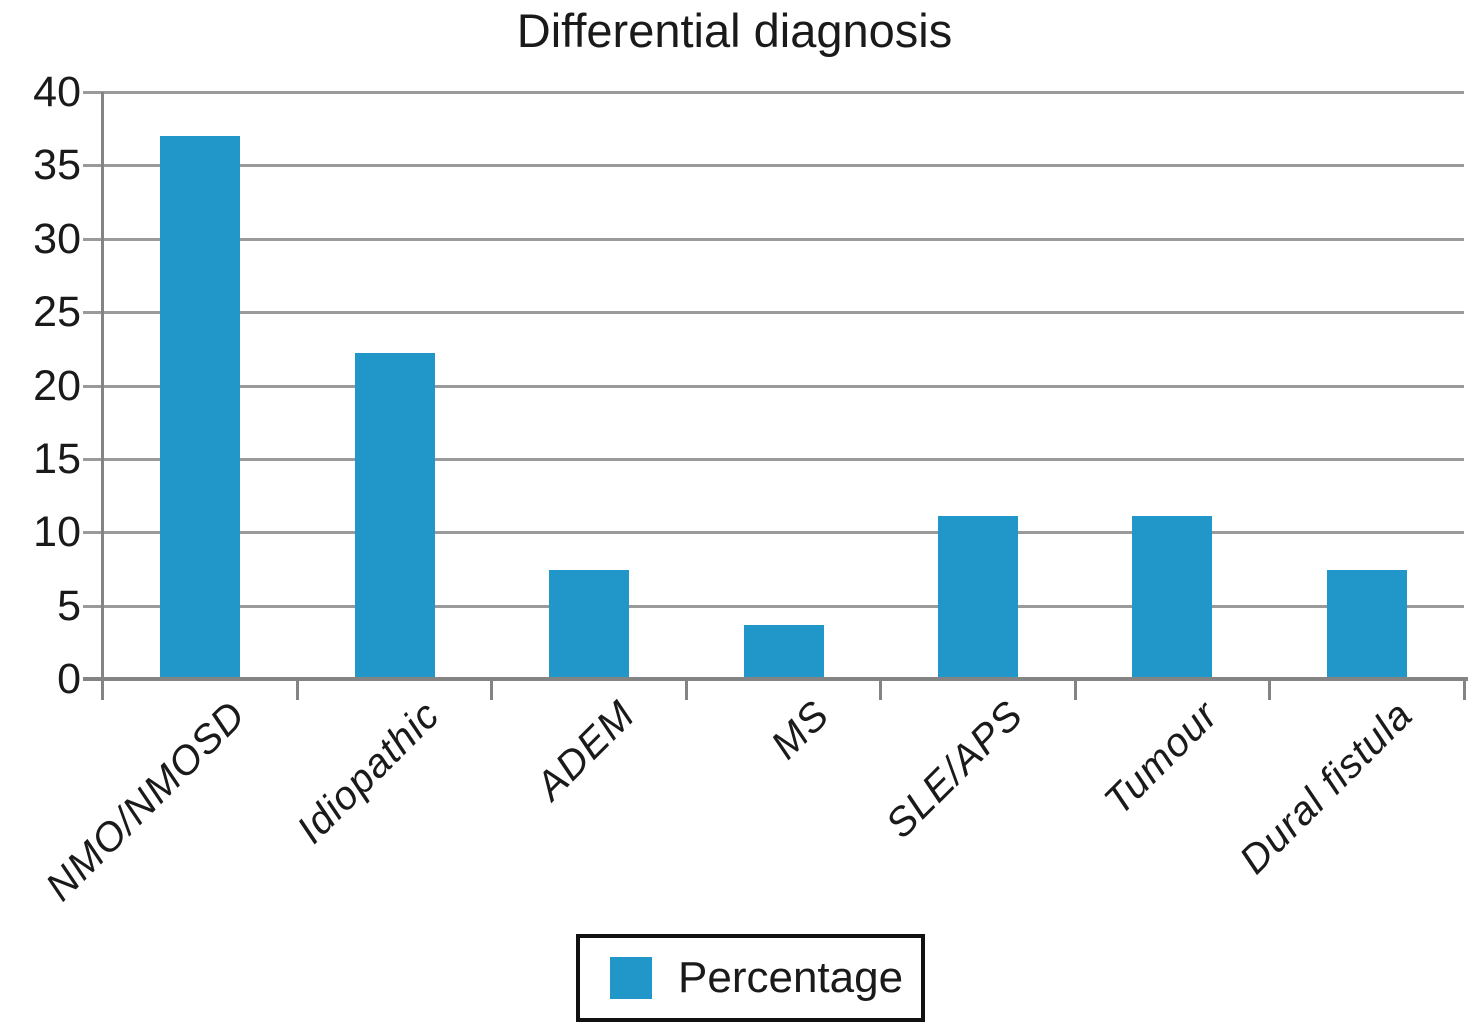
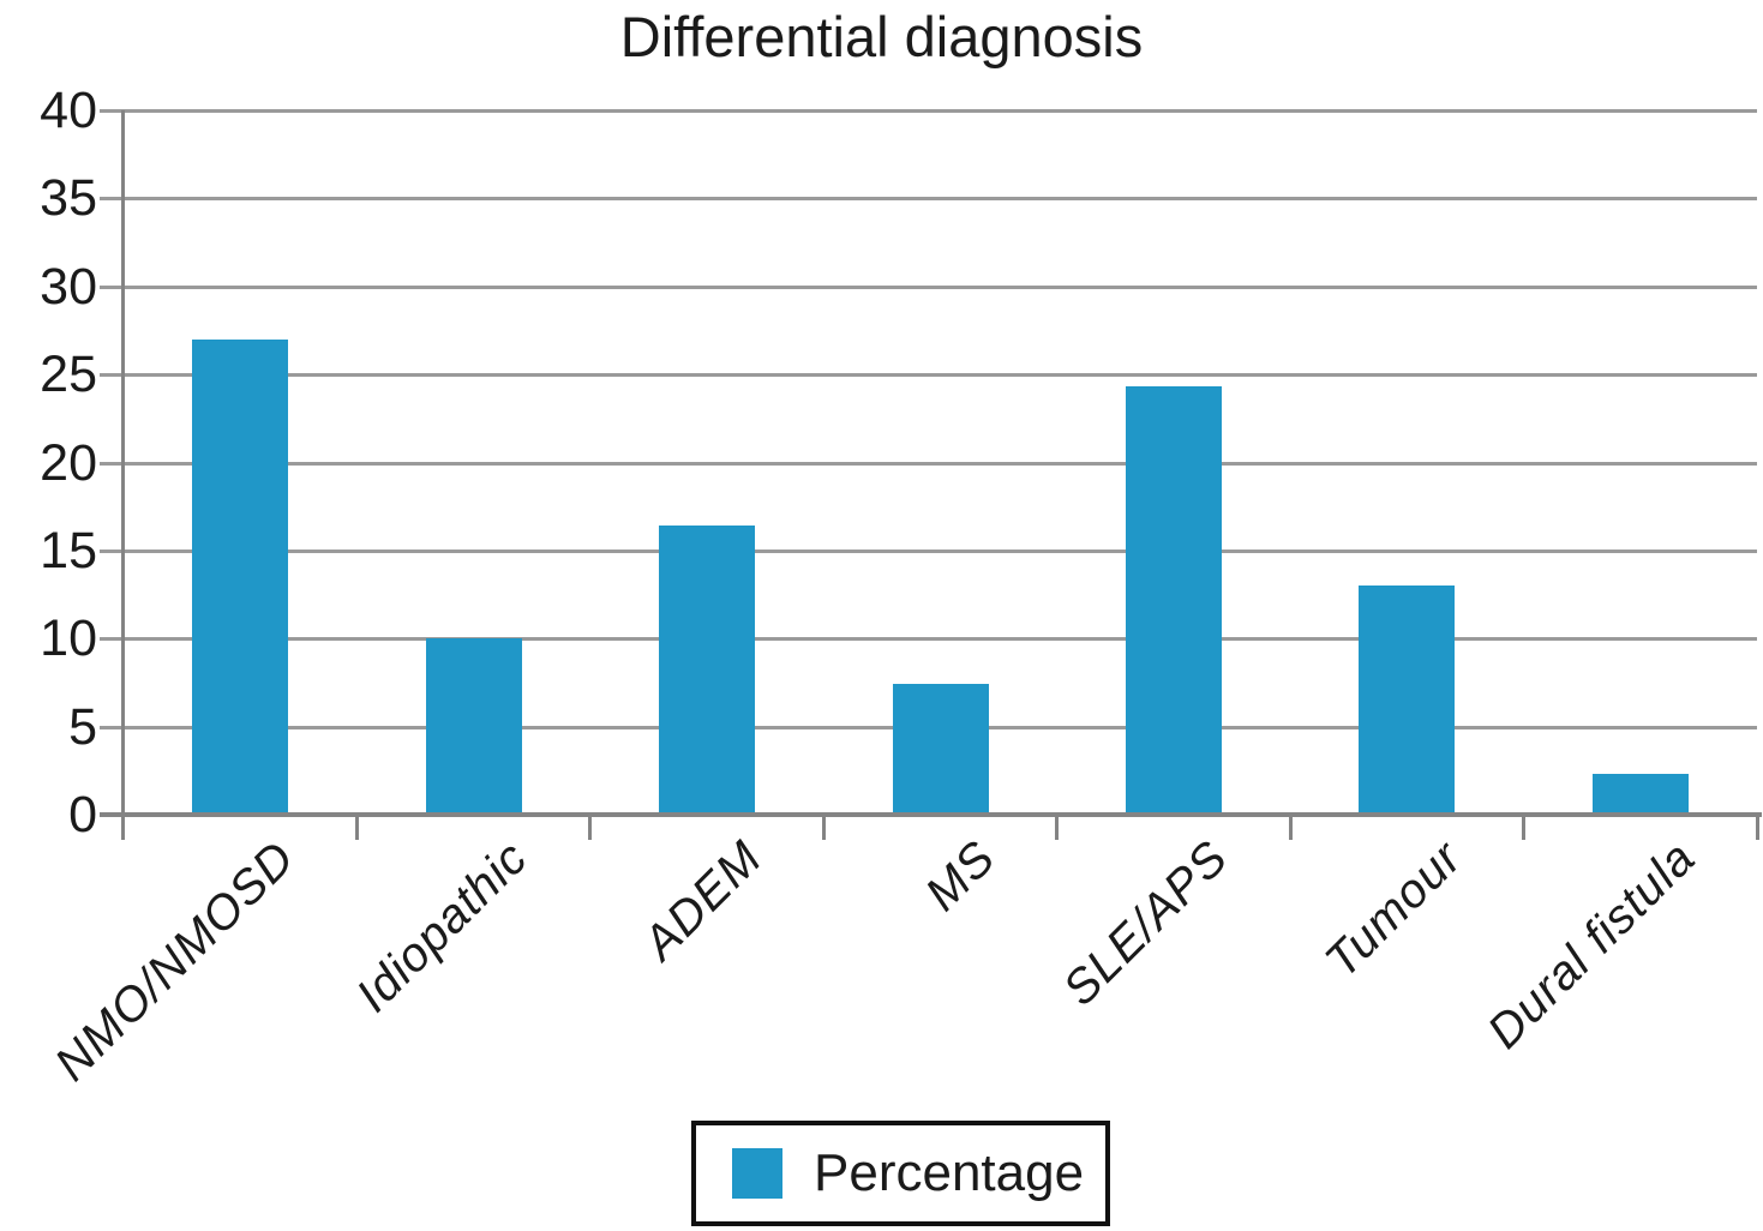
NMO/NMOSD: 37.0 -> 27.0
Idiopathic: 22.2 -> 10.0
ADEM: 7.4 -> 16.4
MS: 3.7 -> 7.4
SLE/APS: 11.1 -> 24.3
Tumour: 11.1 -> 13.0
Dural fistula: 7.4 -> 2.3
